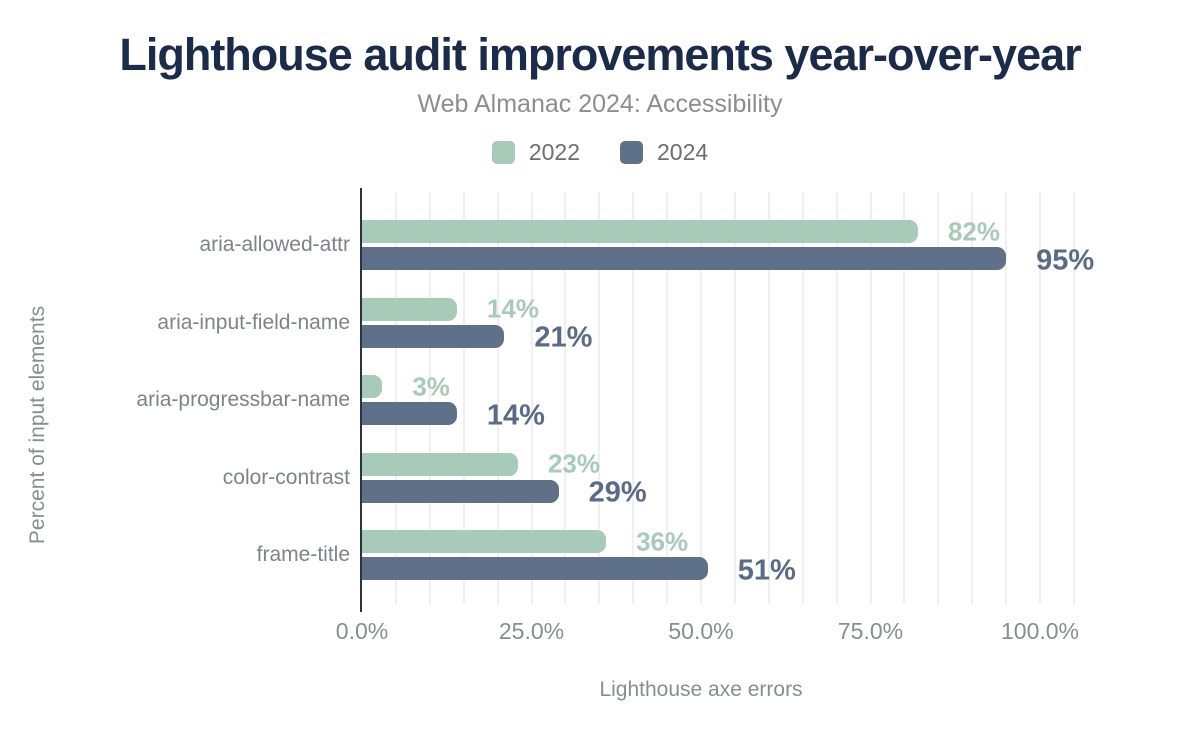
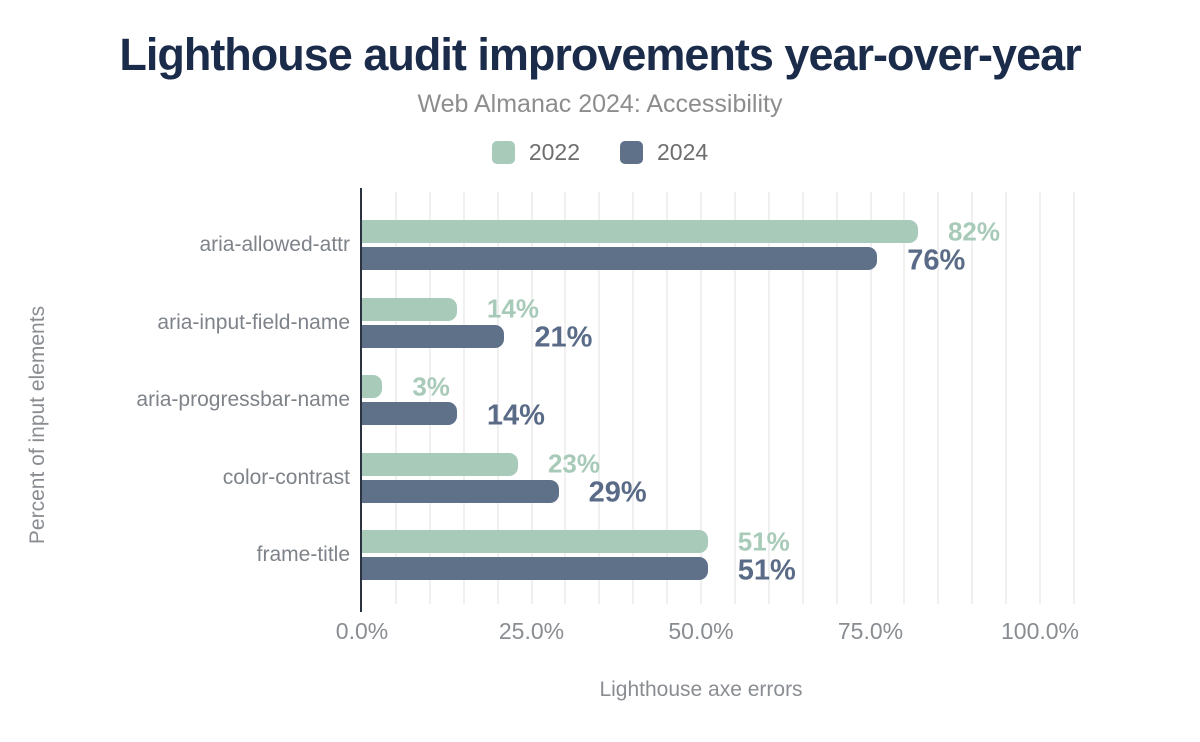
2024/aria-allowed-attr: 95% -> 76%
2022/frame-title: 36% -> 51%
